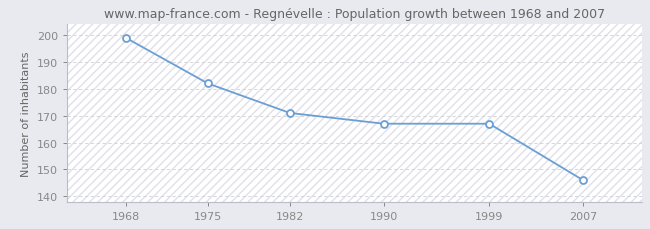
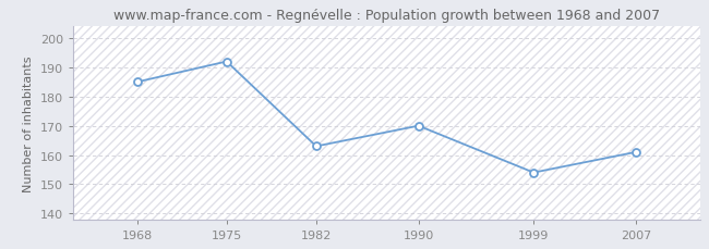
1968: 199 -> 185
1975: 182 -> 192
1982: 171 -> 163
1990: 167 -> 170
1999: 167 -> 154
2007: 146 -> 161
